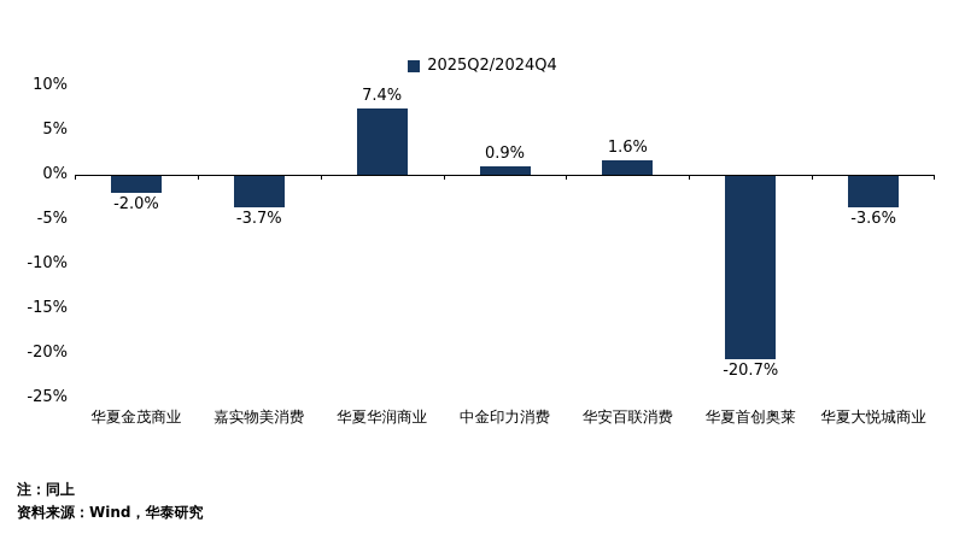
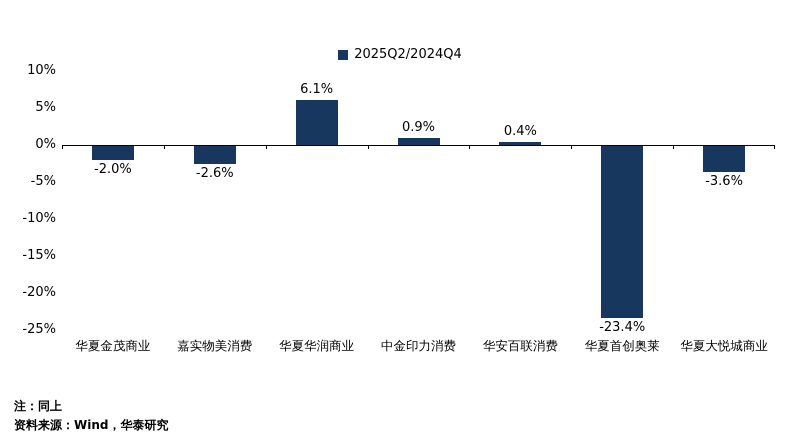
嘉实物美消费: -3.7% -> -2.6%
华夏华润商业: 7.4% -> 6.1%
华安百联消费: 1.6% -> 0.4%
华夏首创奥莱: -20.7% -> -23.4%
